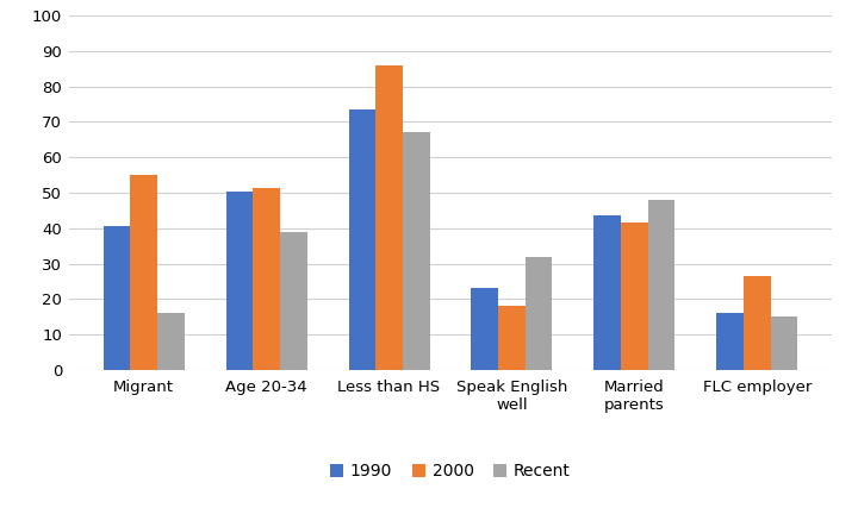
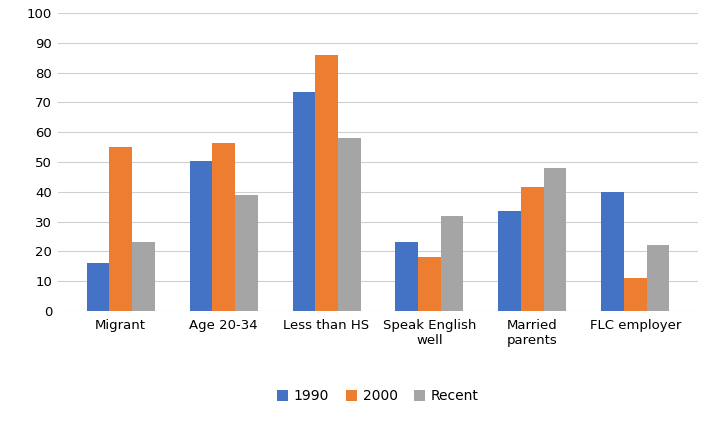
1990/Migrant: 40.5 -> 16.0
Recent/Migrant: 16 -> 23
2000/Age 20-34: 51.5 -> 56.5
Recent/Less than HS: 67 -> 58
1990/Married parents: 43.5 -> 33.5
1990/FLC employer: 16.0 -> 40.0
2000/FLC employer: 26.5 -> 11.0
Recent/FLC employer: 15 -> 22
